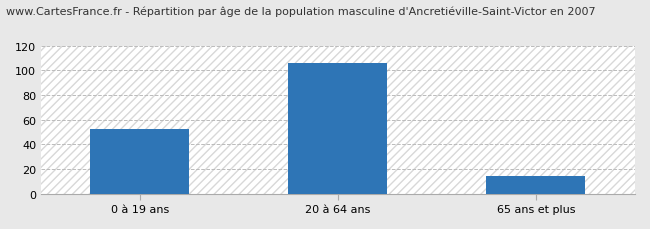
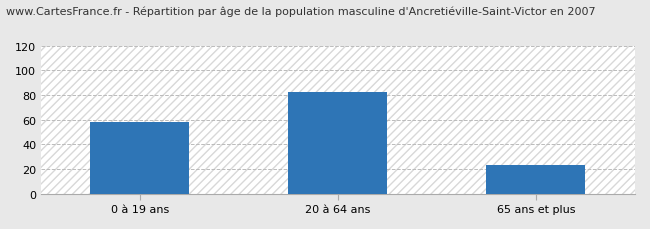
0 à 19 ans: 52 -> 58
20 à 64 ans: 106 -> 82
65 ans et plus: 14 -> 23
